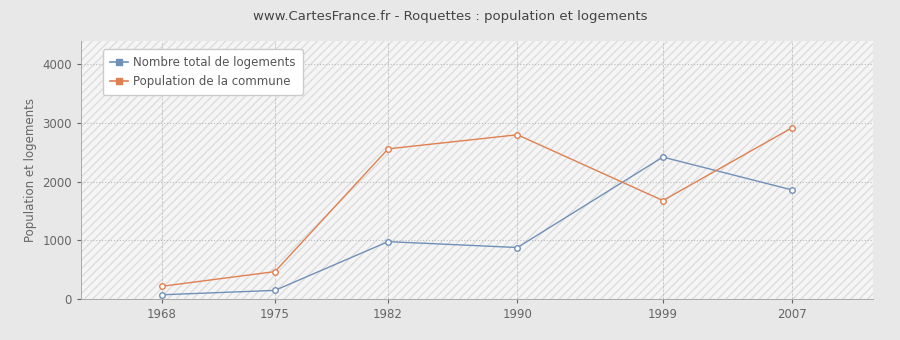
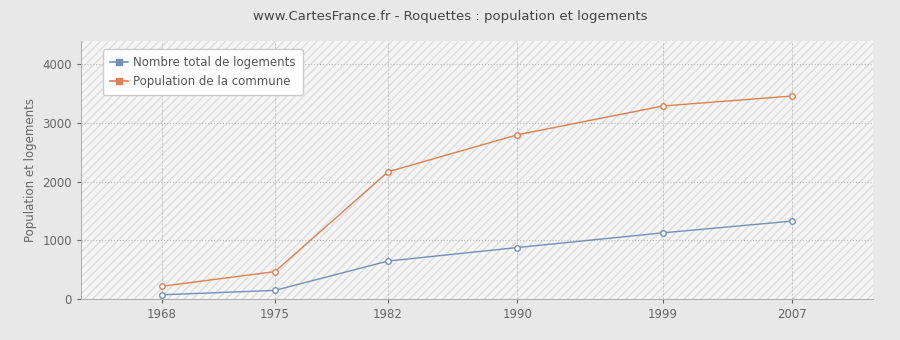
Nombre total de logements/1982: 980 -> 650
Population de la commune/1982: 2560 -> 2170
Nombre total de logements/1999: 2420 -> 1130
Population de la commune/1999: 1680 -> 3290
Nombre total de logements/2007: 1860 -> 1330
Population de la commune/2007: 2920 -> 3460
